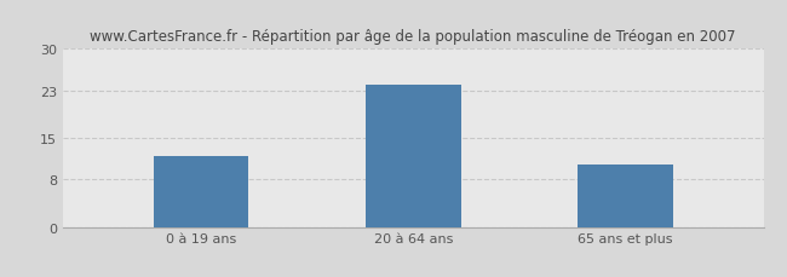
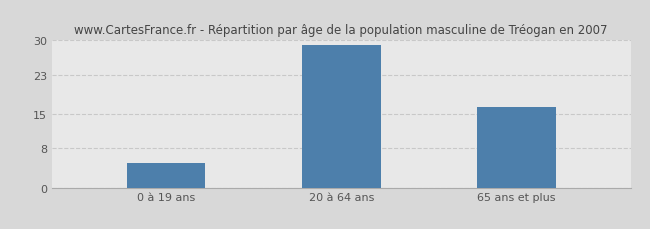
0 à 19 ans: 12.0 -> 5.0
20 à 64 ans: 24.0 -> 29.0
65 ans et plus: 10.5 -> 16.5
